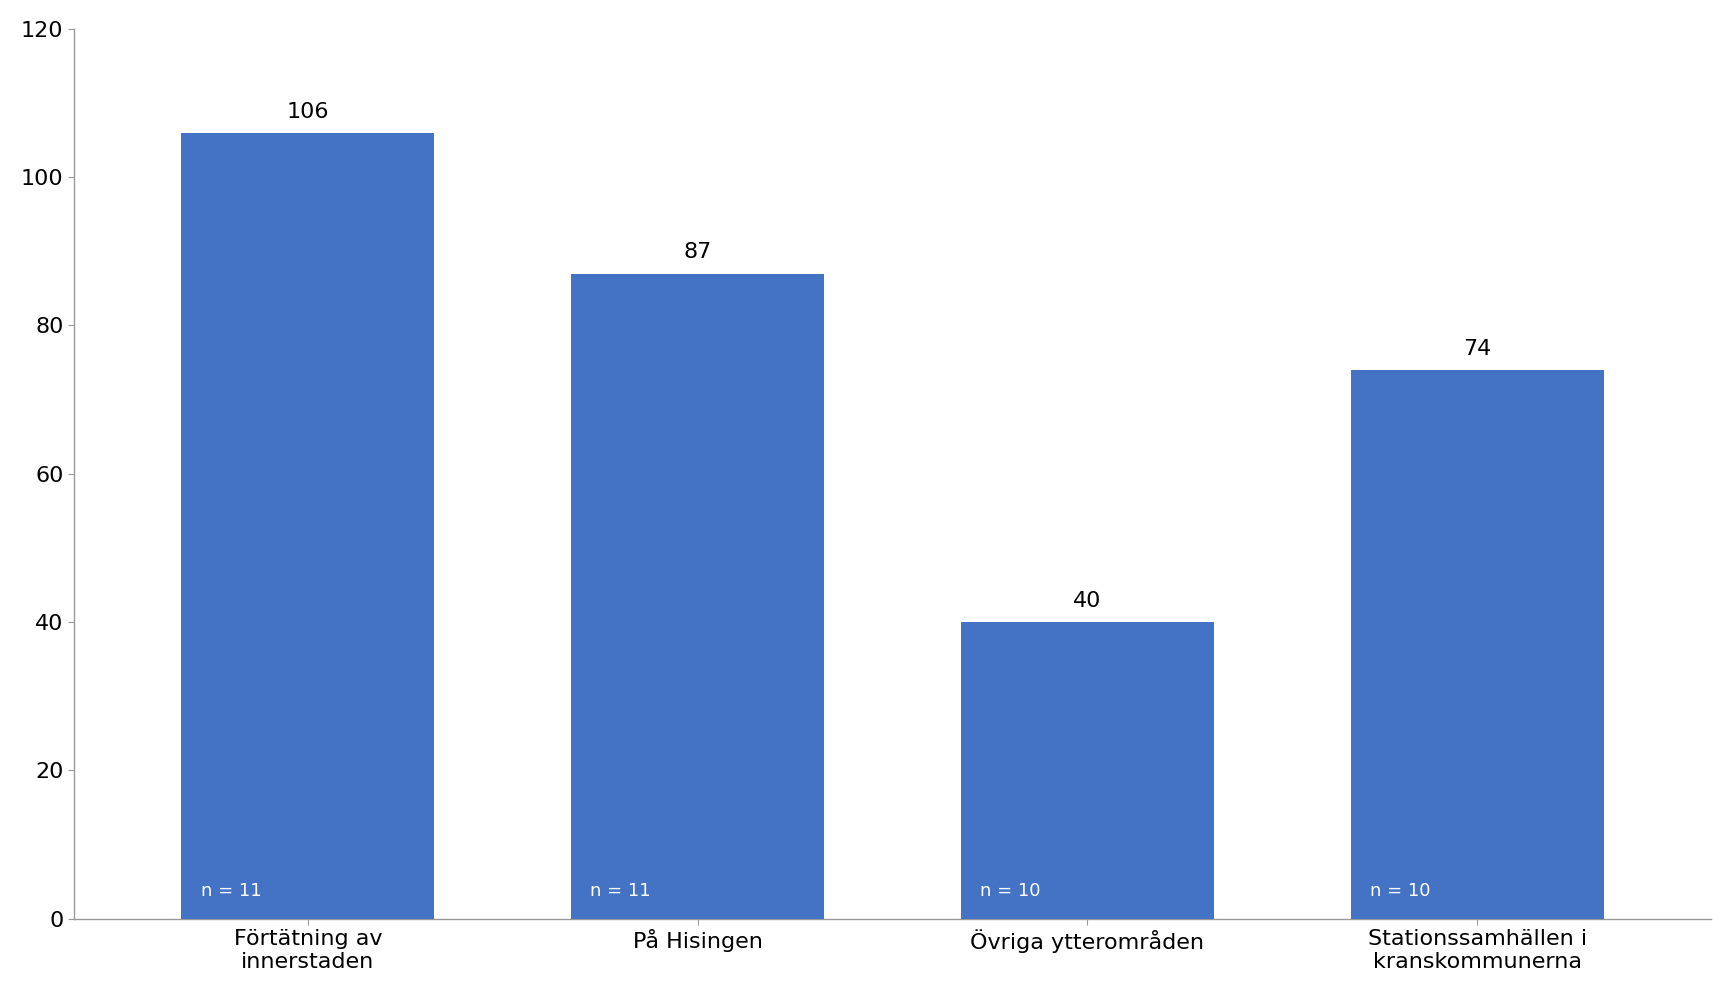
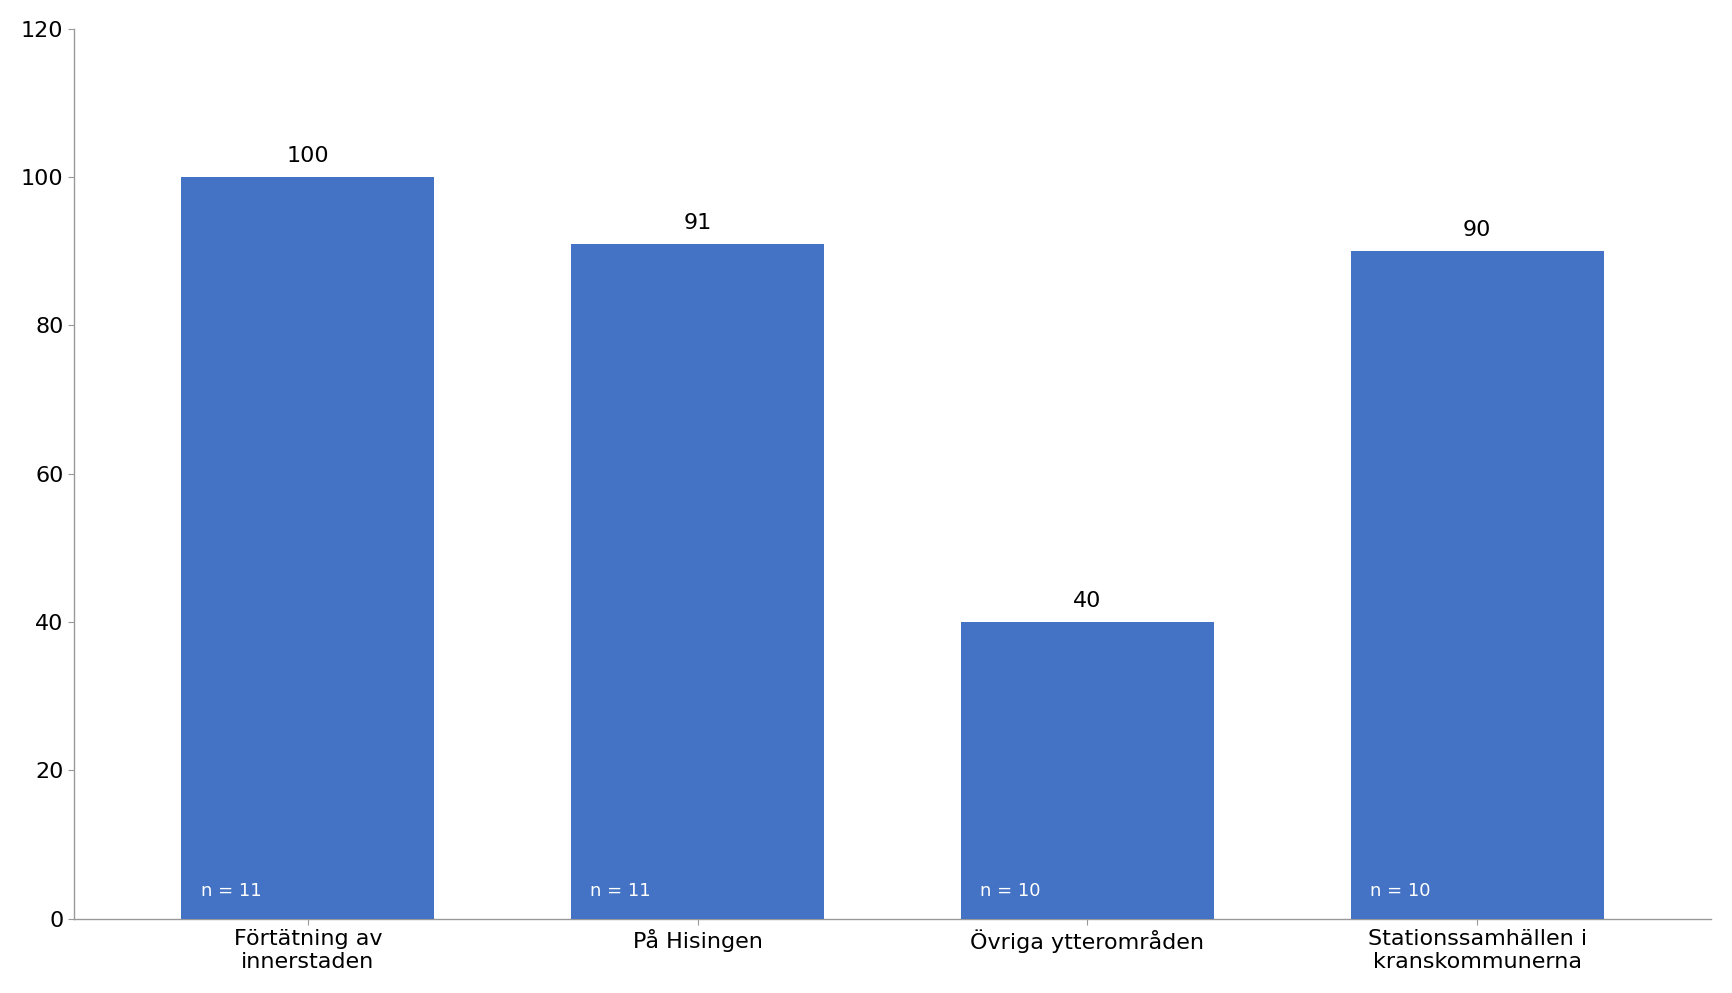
Förtätning av innerstaden: 106 -> 100
På Hisingen: 87 -> 91
Stationssamhällen i kranskommunerna: 74 -> 90
